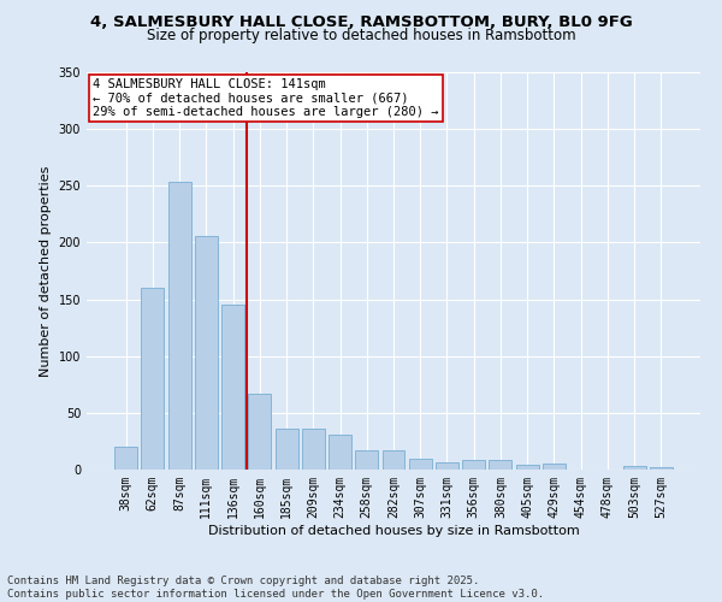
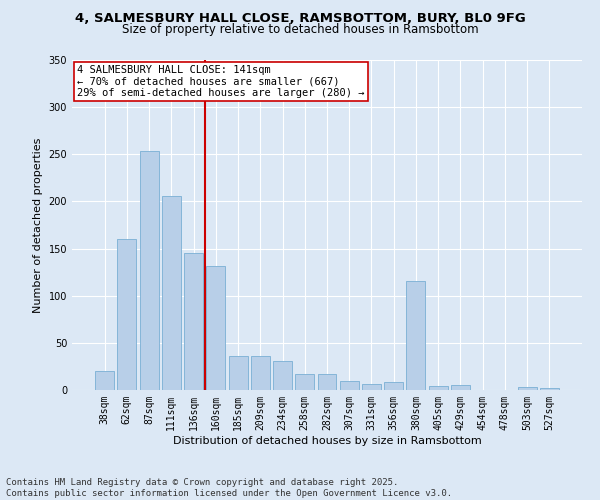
160sqm: 67 -> 132
380sqm: 9 -> 116
